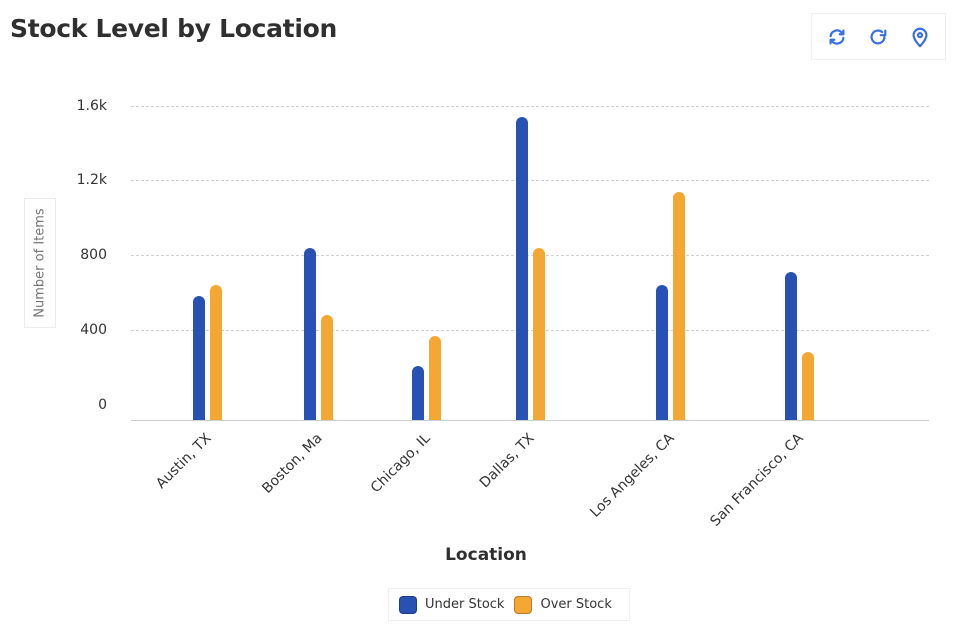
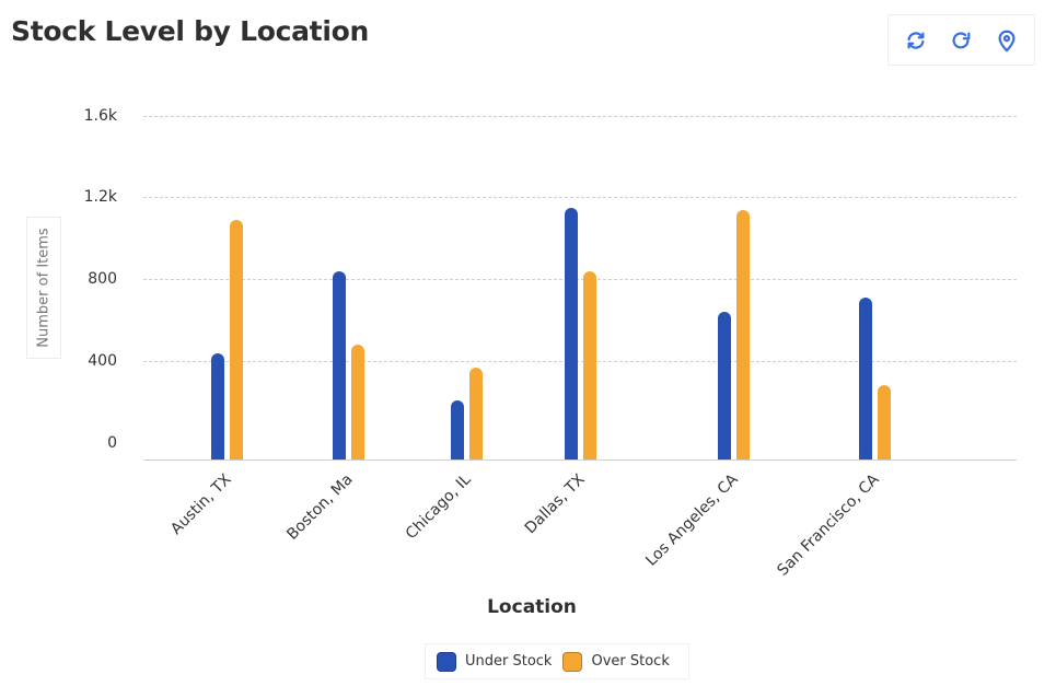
Under Stock/Austin, TX: 580 -> 440
Over Stock/Austin, TX: 640 -> 1090
Under Stock/Dallas, TX: 1540 -> 1150
